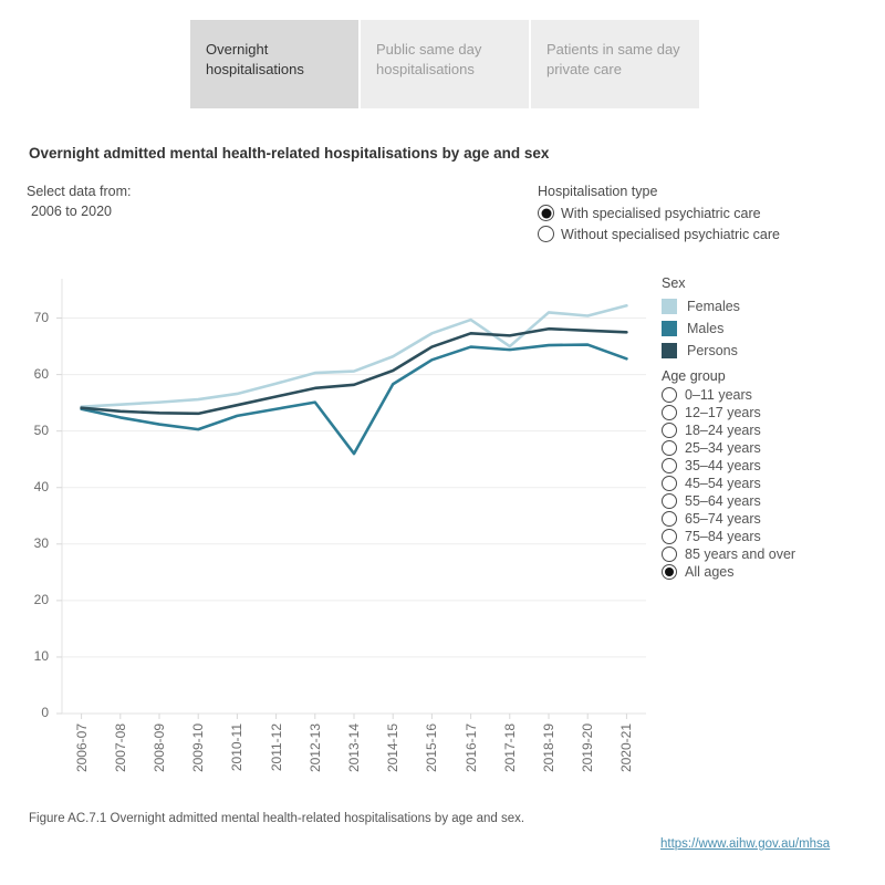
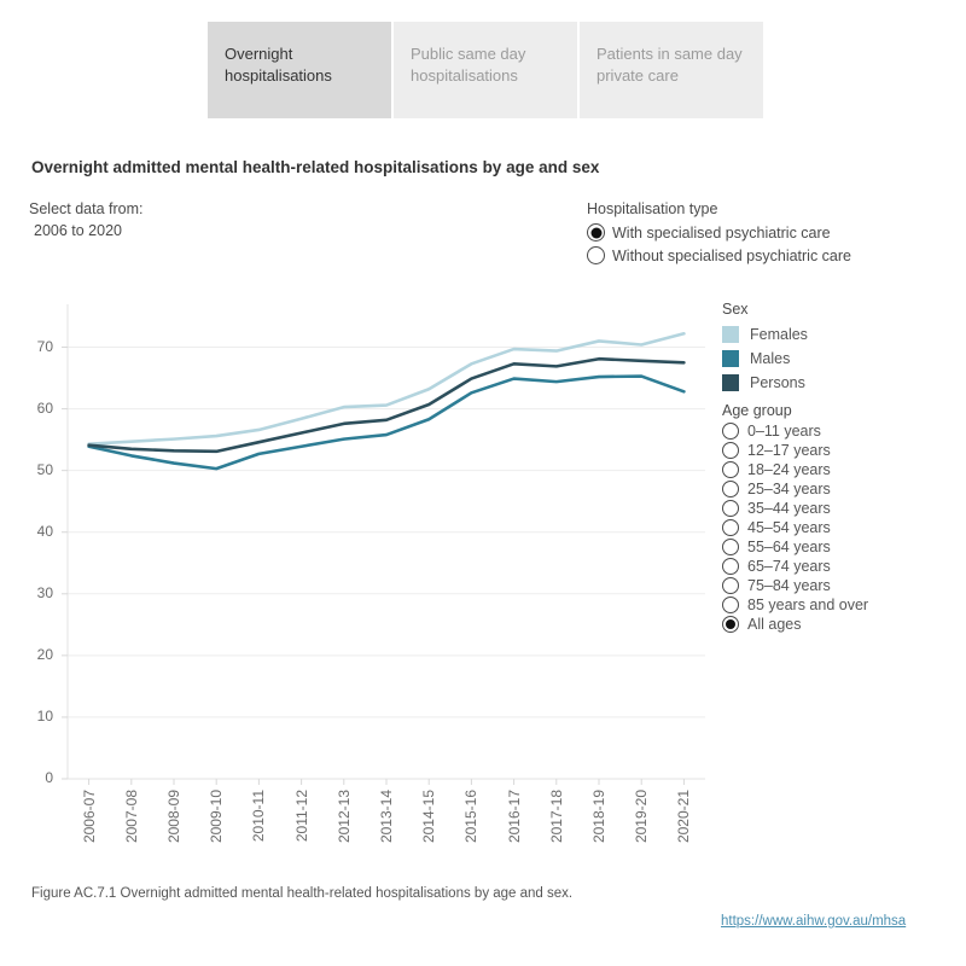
Males/2013-14: 46 -> 56
Females/2017-18: 65 -> 69
